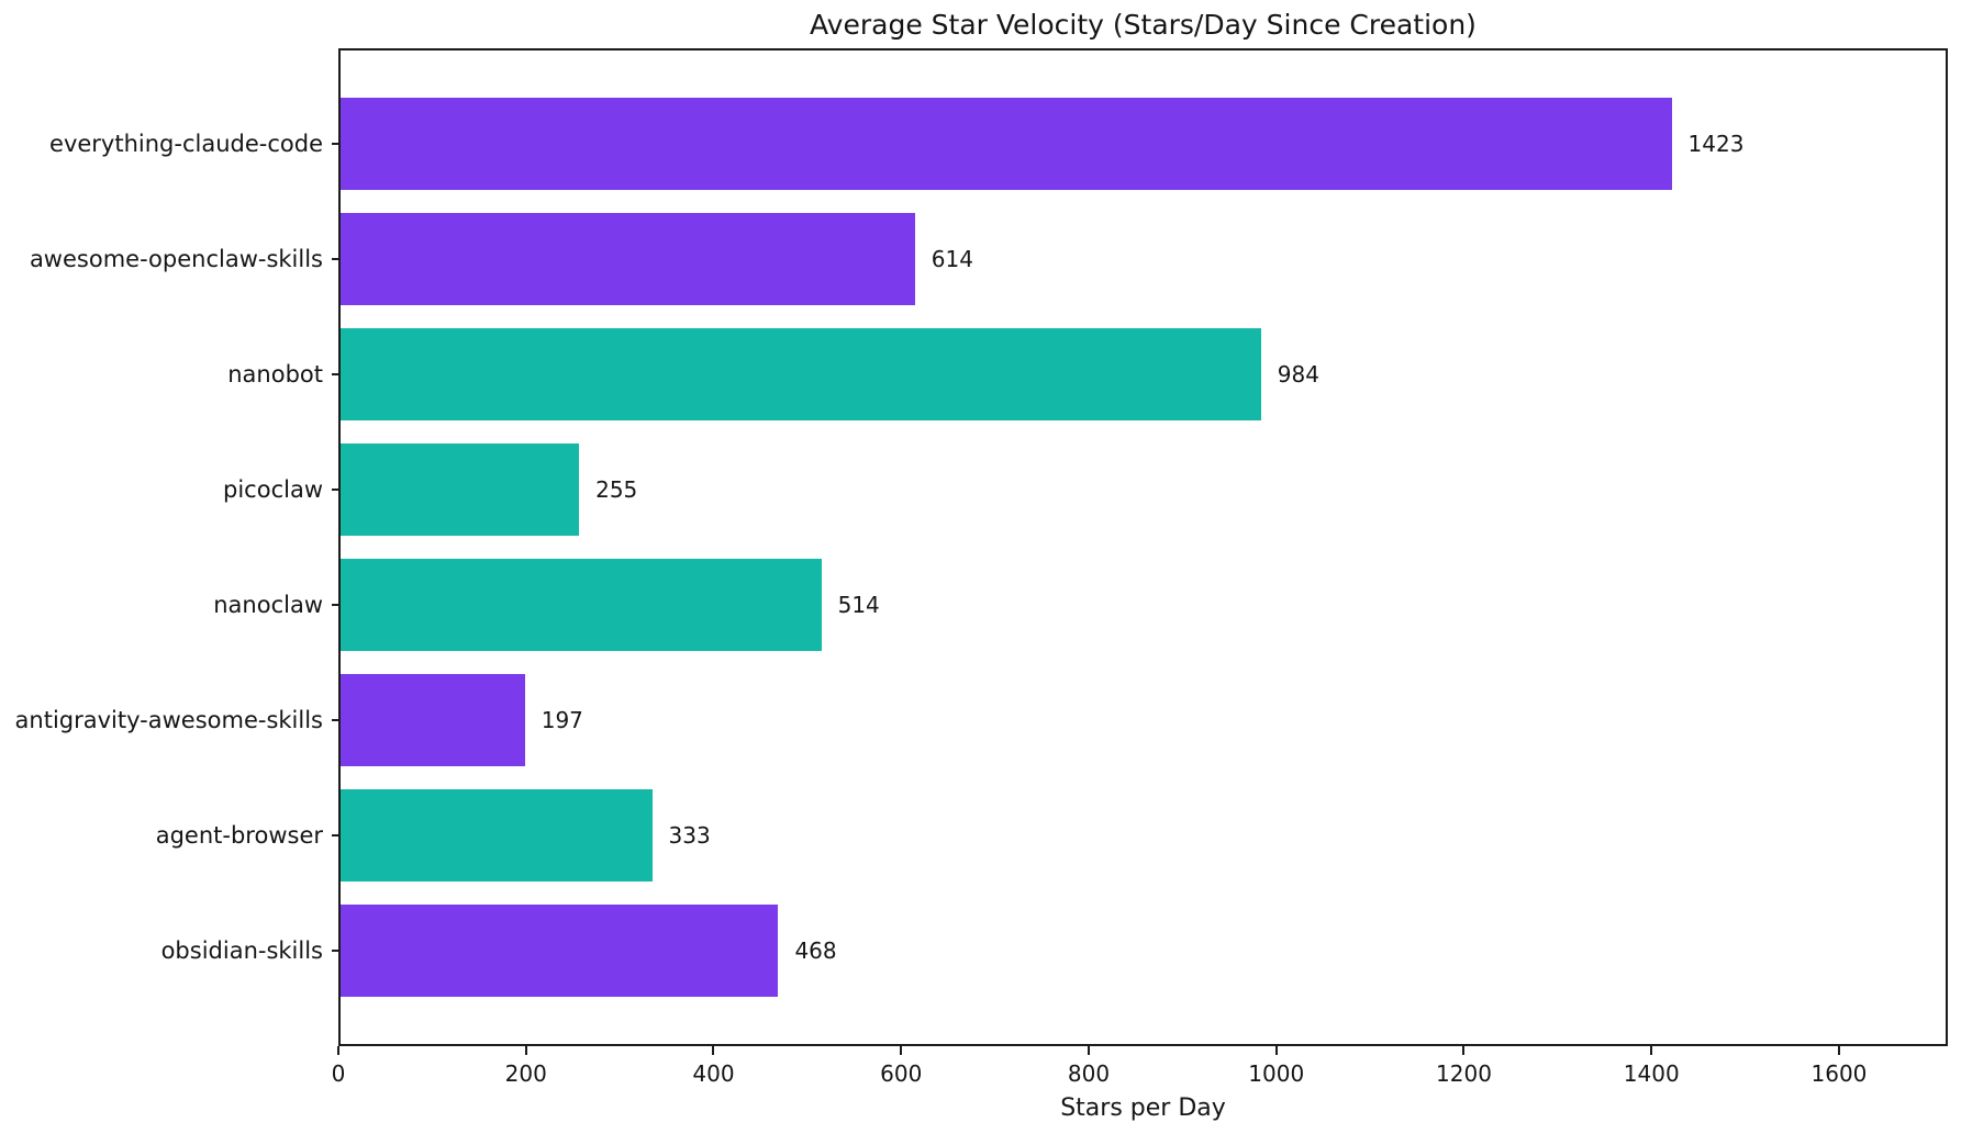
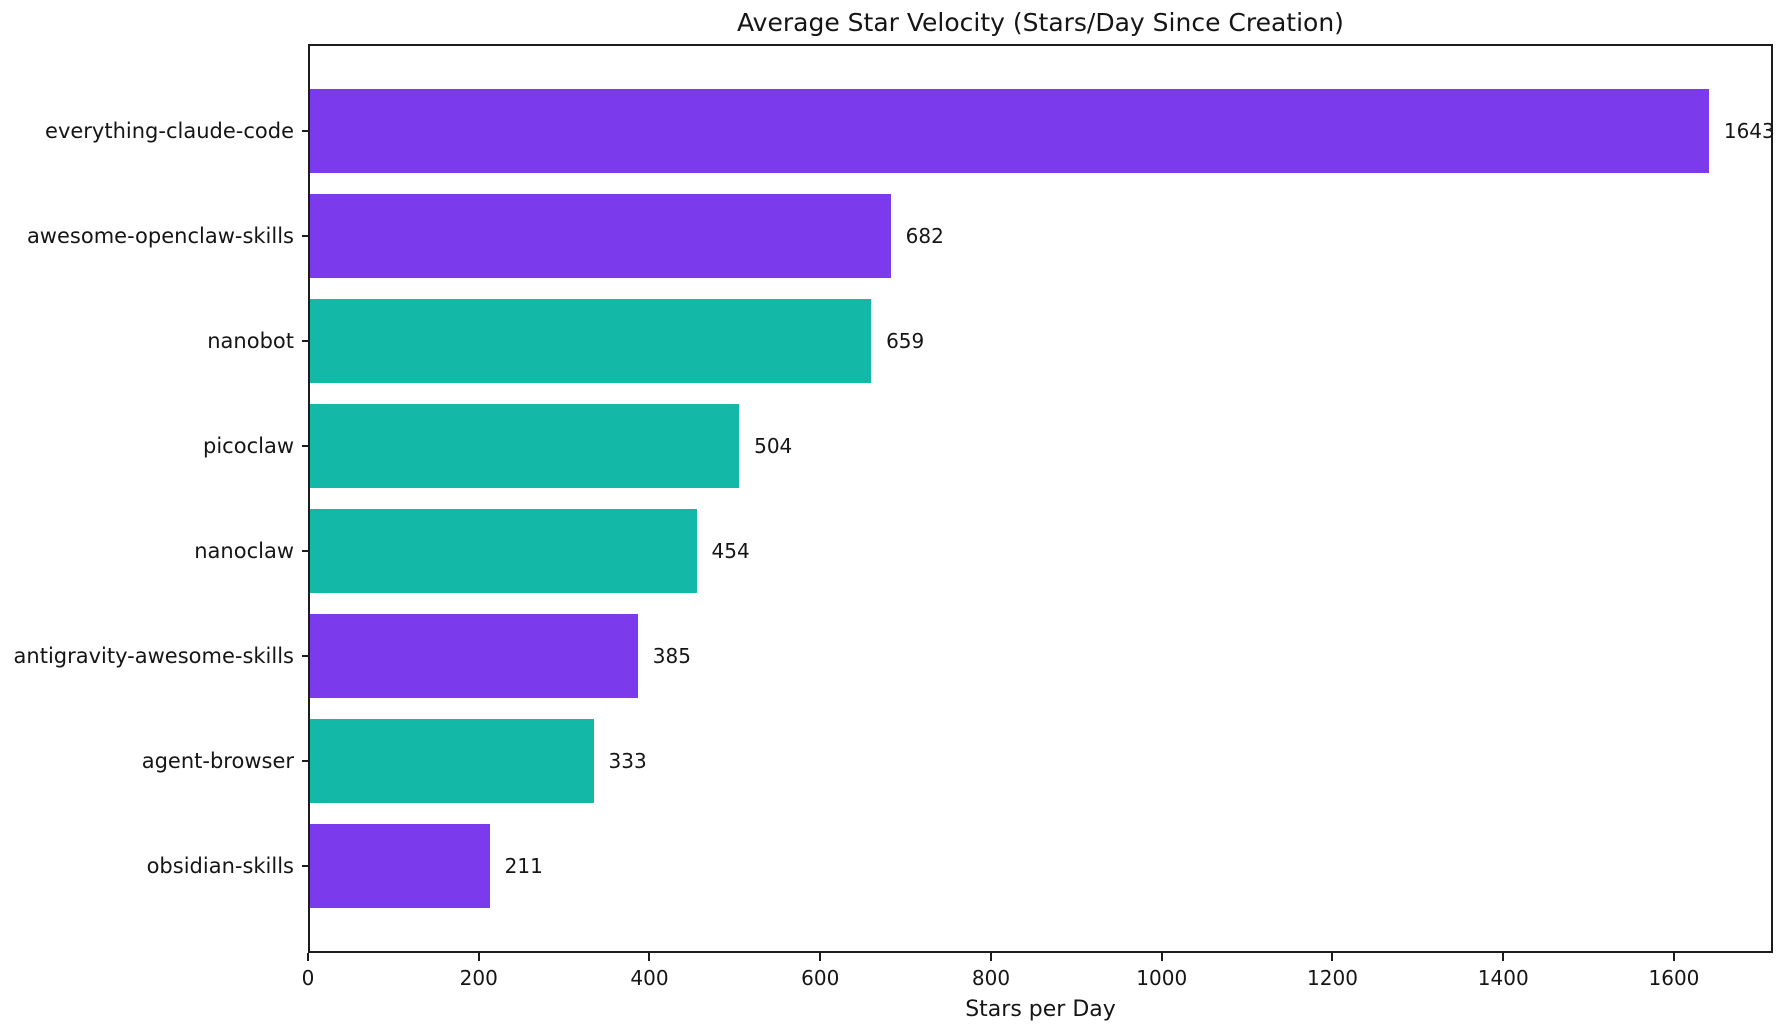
everything-claude-code: 1423 -> 1643
awesome-openclaw-skills: 614 -> 682
nanobot: 984 -> 659
picoclaw: 255 -> 504
nanoclaw: 514 -> 454
antigravity-awesome-skills: 197 -> 385
obsidian-skills: 468 -> 211
